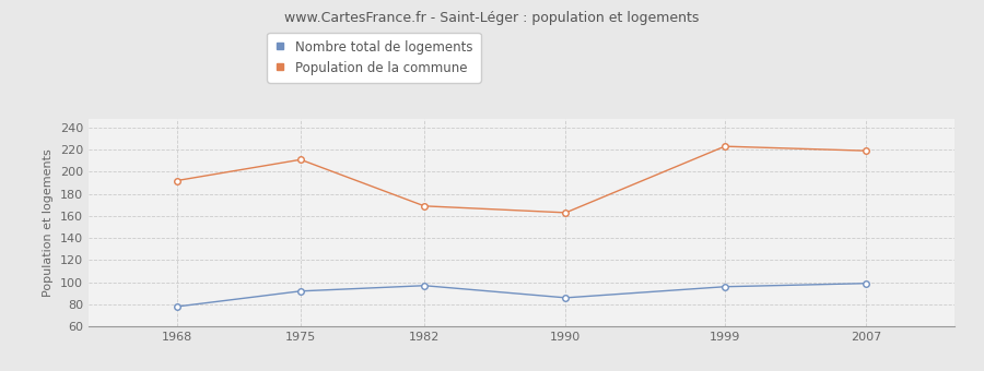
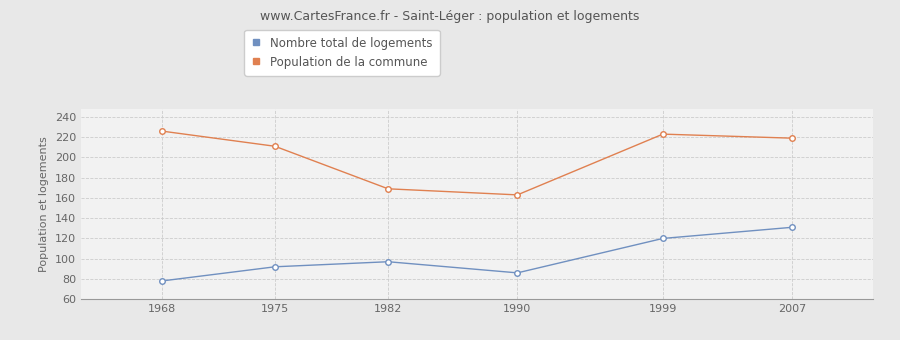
Population de la commune/1968: 192 -> 226
Nombre total de logements/1999: 96 -> 120
Nombre total de logements/2007: 99 -> 131
